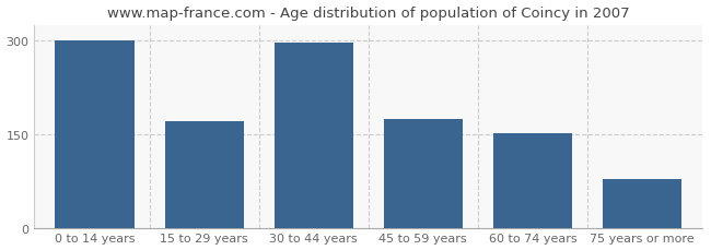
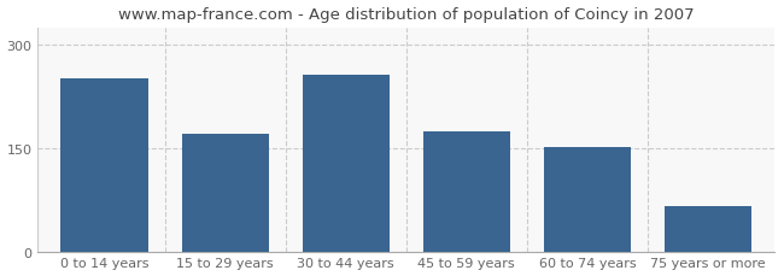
0 to 14 years: 301 -> 252
30 to 44 years: 297 -> 256
75 years or more: 78 -> 66
